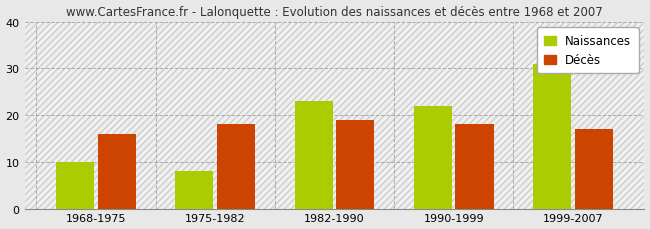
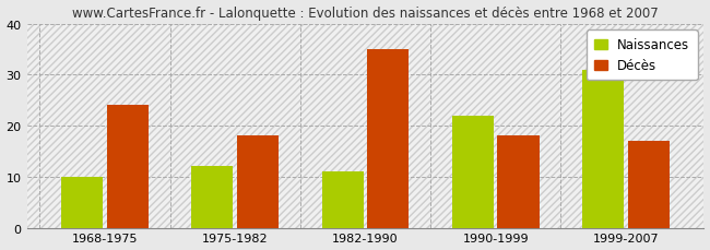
Décès/1968-1975: 16 -> 24
Naissances/1975-1982: 8 -> 12
Naissances/1982-1990: 23 -> 11
Décès/1982-1990: 19 -> 35
